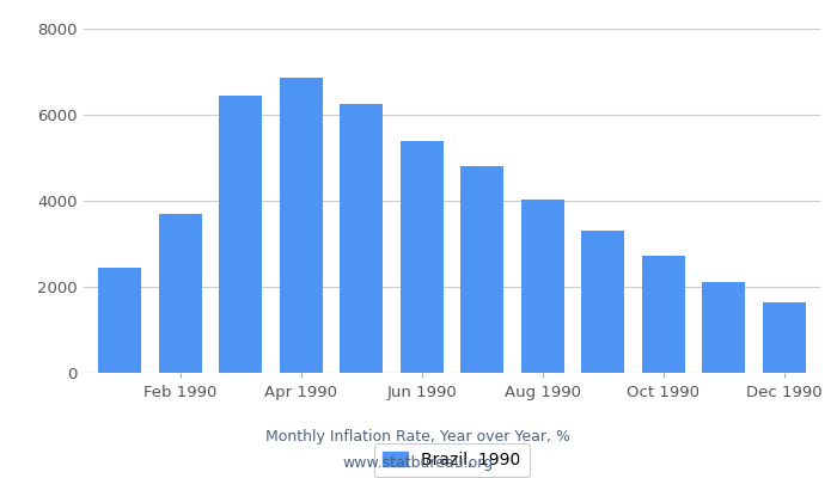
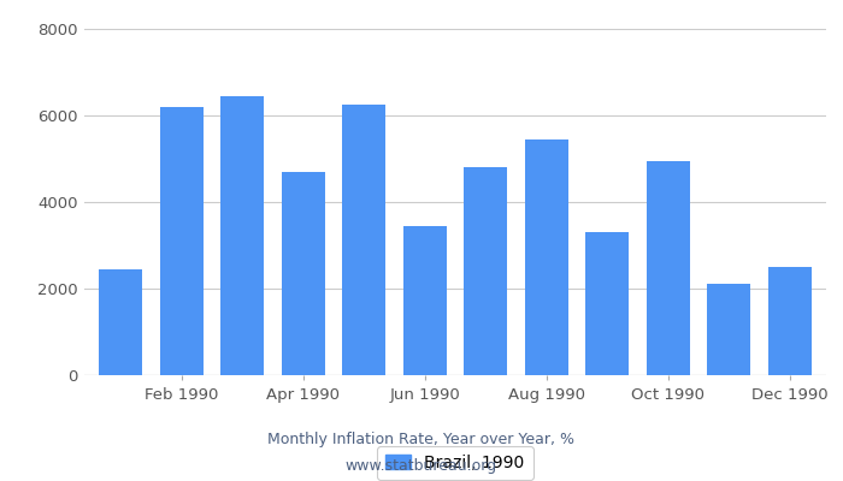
Feb 1990: 3700 -> 6200
Apr 1990: 6850 -> 4700
Jun 1990: 5400 -> 3450
Aug 1990: 4020 -> 5450
Oct 1990: 2720 -> 4950
Dec 1990: 1640 -> 2500
